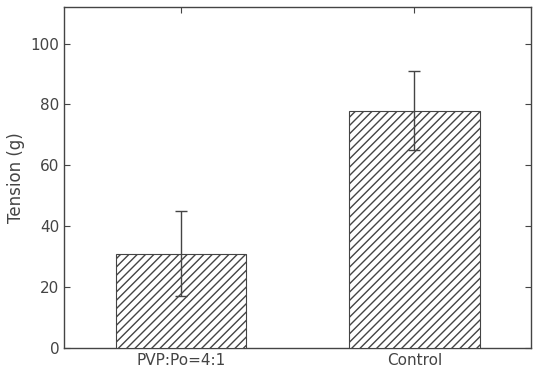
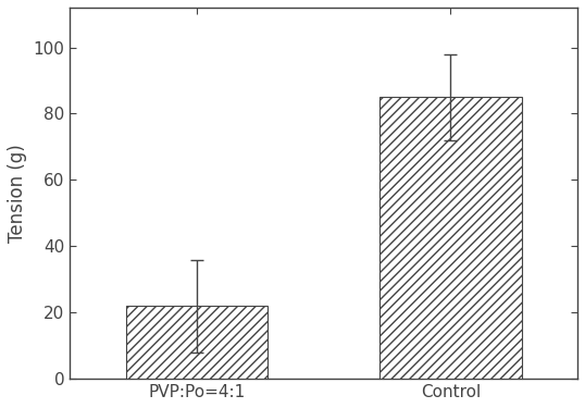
PVP:Po=4:1: 31 -> 22
Control: 78 -> 85
